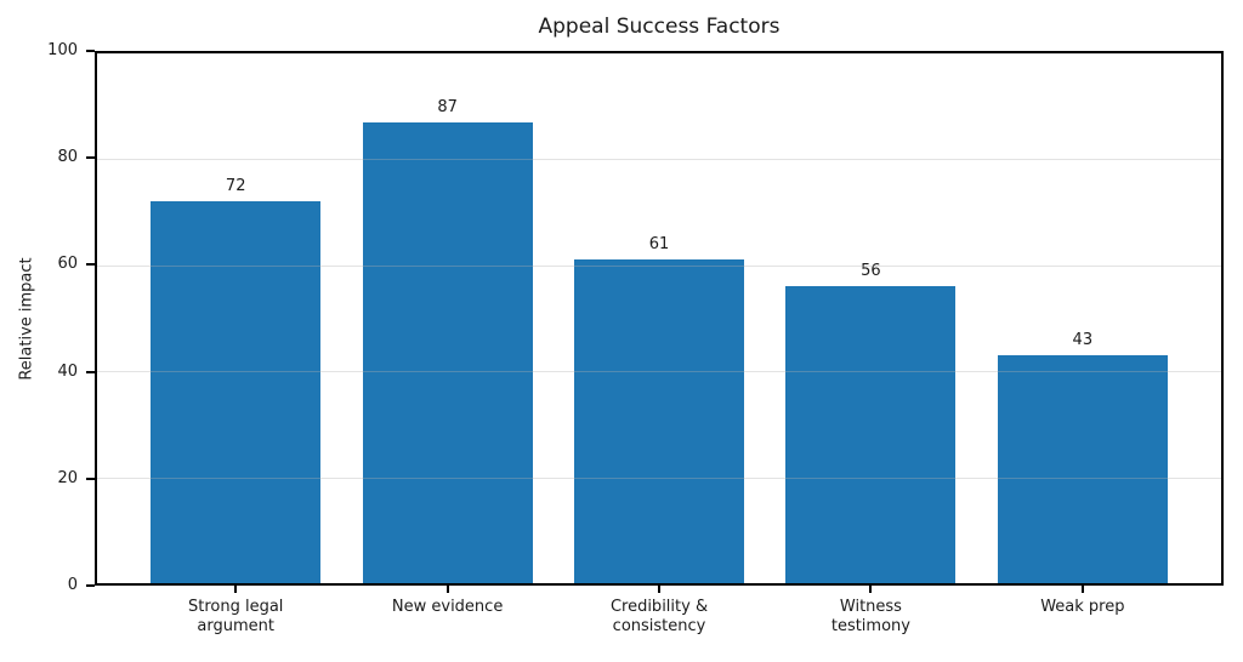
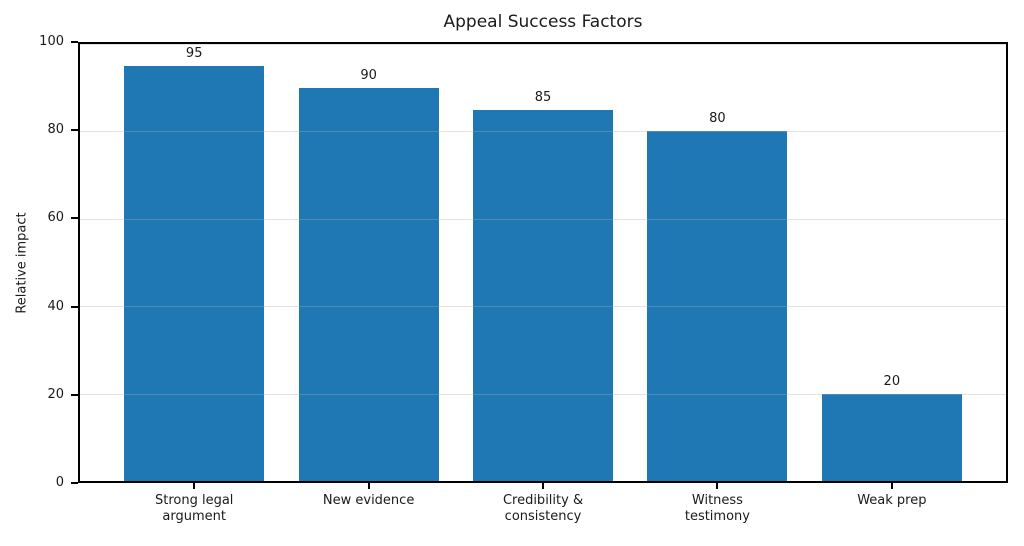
Strong legal argument: 72 -> 95
New evidence: 87 -> 90
Credibility & consistency: 61 -> 85
Witness testimony: 56 -> 80
Weak prep: 43 -> 20
